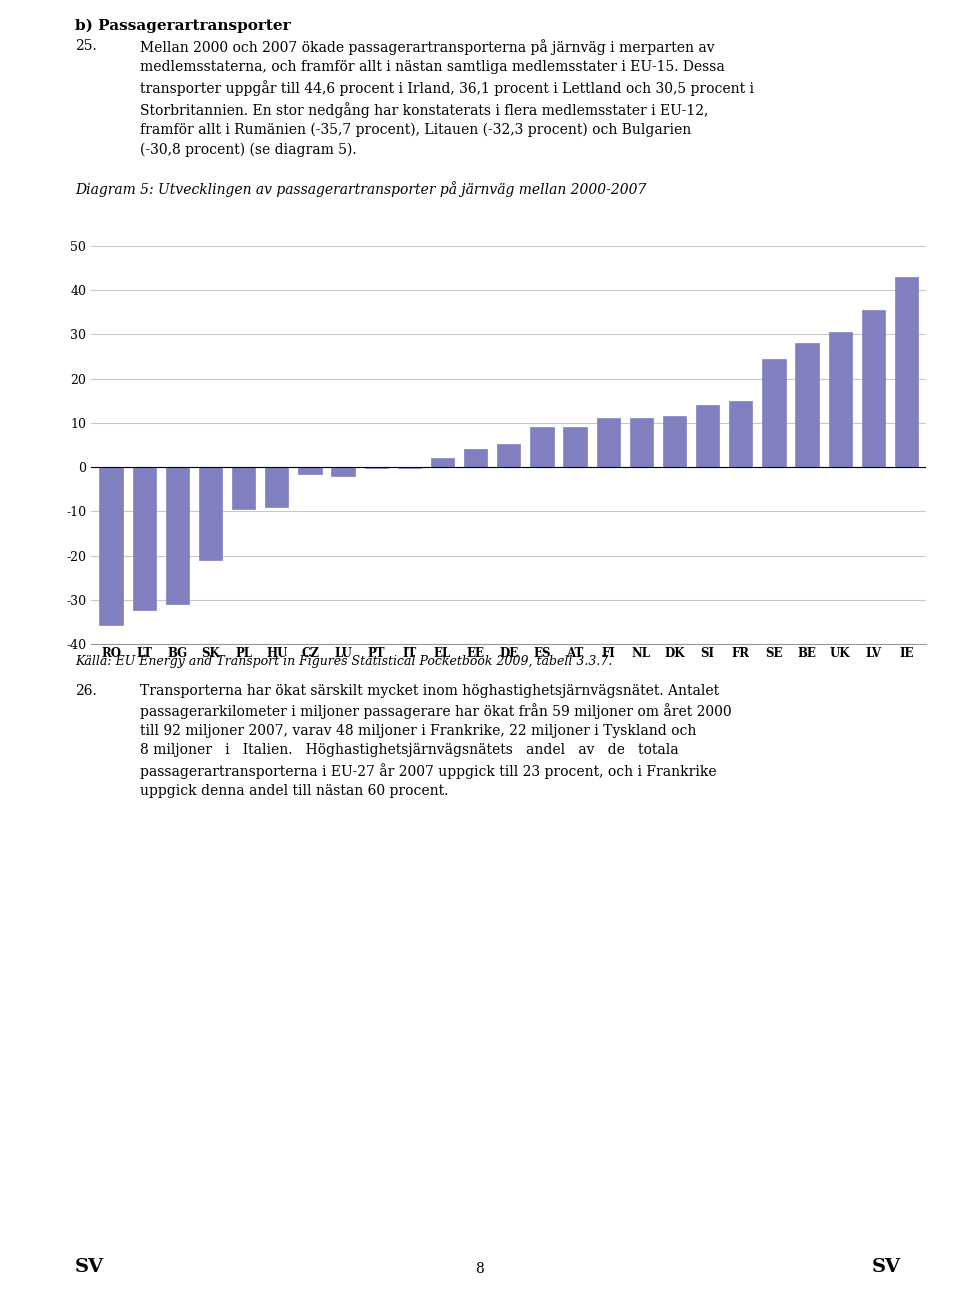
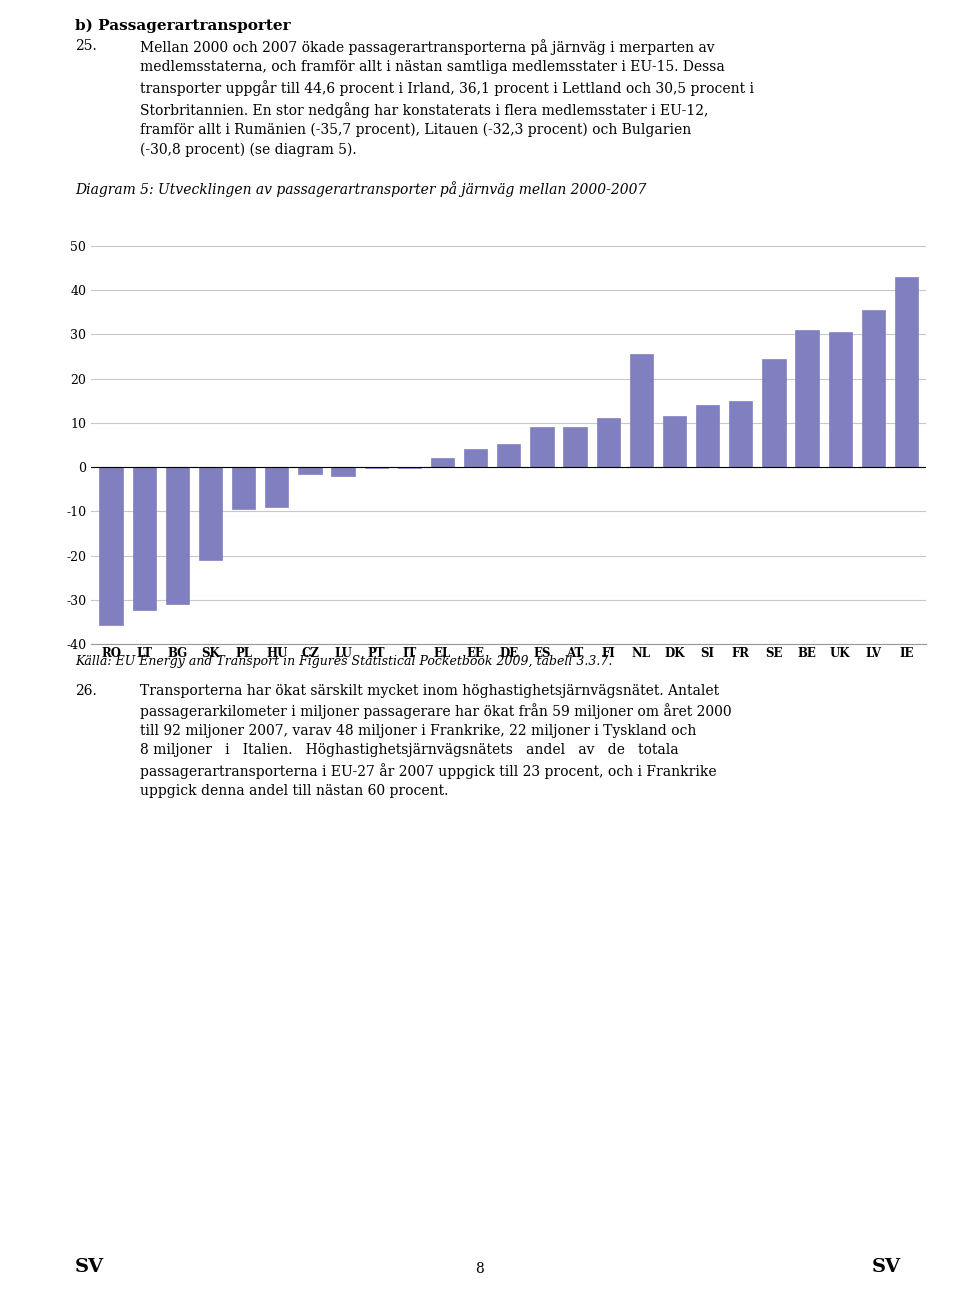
NL: 11.2 -> 25.5
BE: 28.0 -> 31.0
